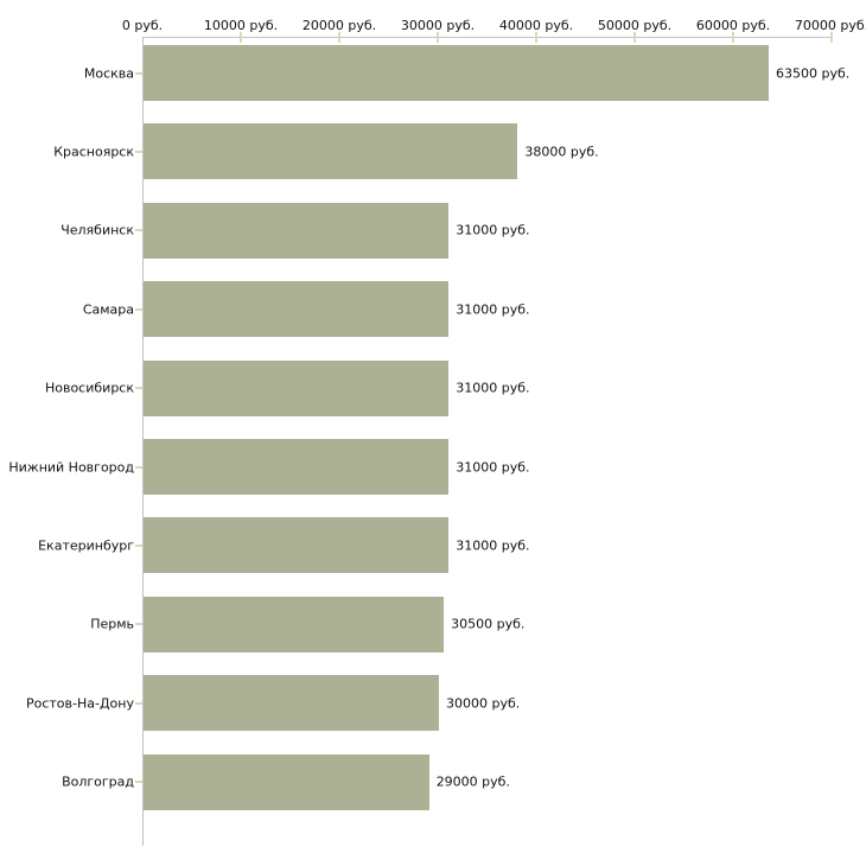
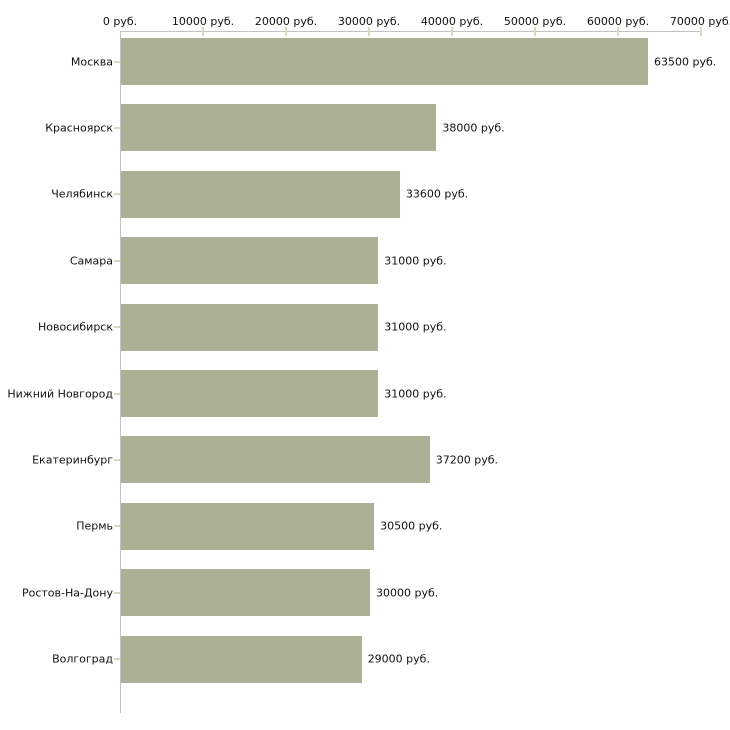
Челябинск: 31000 -> 33600
Екатеринбург: 31000 -> 37200
